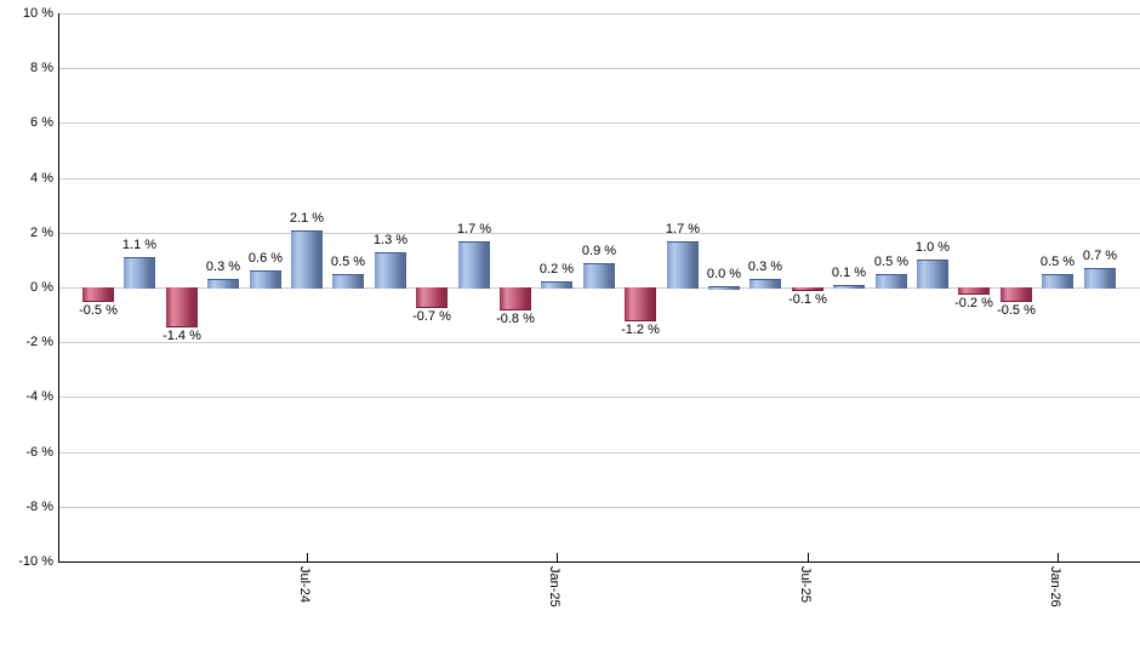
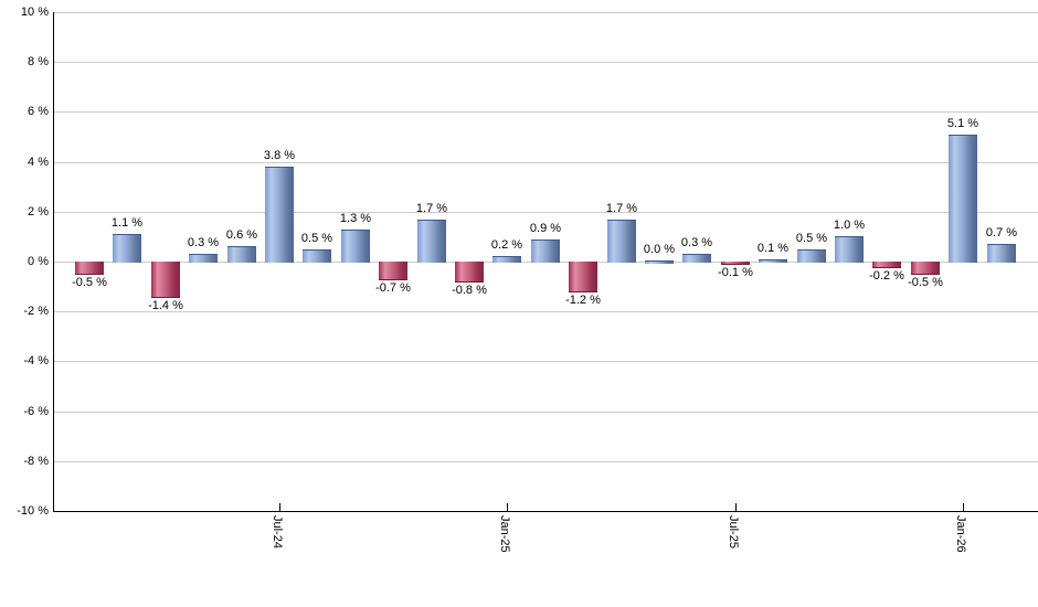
Jul-24: 2.1 -> 3.8
Jan-26: 0.5 -> 5.1
